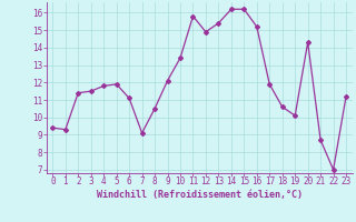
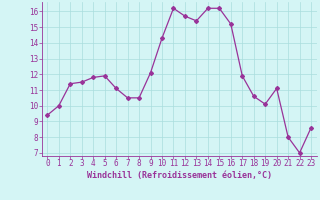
1: 9.3 -> 10.0
7: 9.1 -> 10.5
10: 13.4 -> 14.3
11: 15.8 -> 16.2
12: 14.9 -> 15.7
20: 14.3 -> 11.1
21: 8.7 -> 8.0
23: 11.2 -> 8.6
